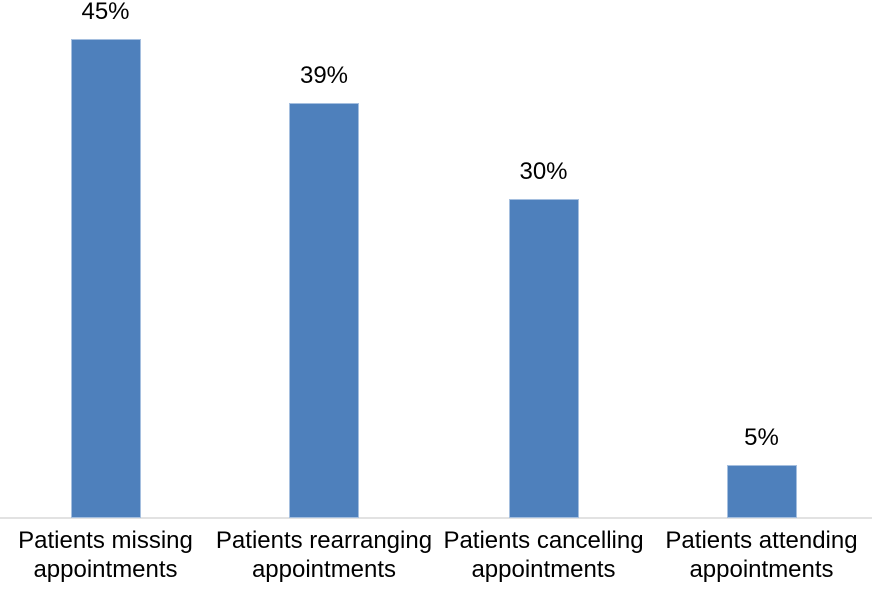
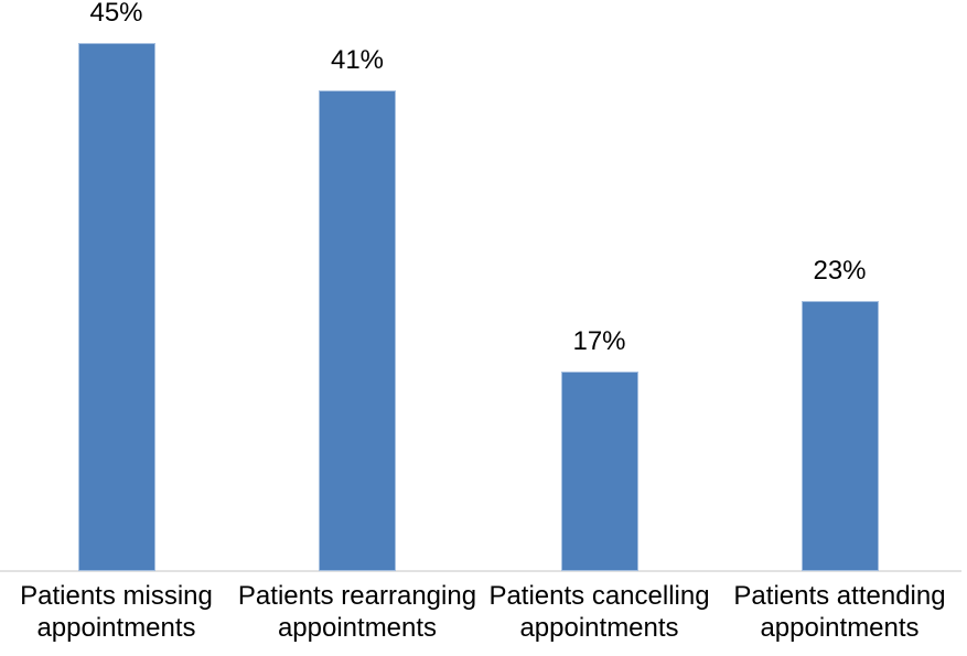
Patients rearranging appointments: 39% -> 41%
Patients cancelling appointments: 30% -> 17%
Patients attending appointments: 5% -> 23%
